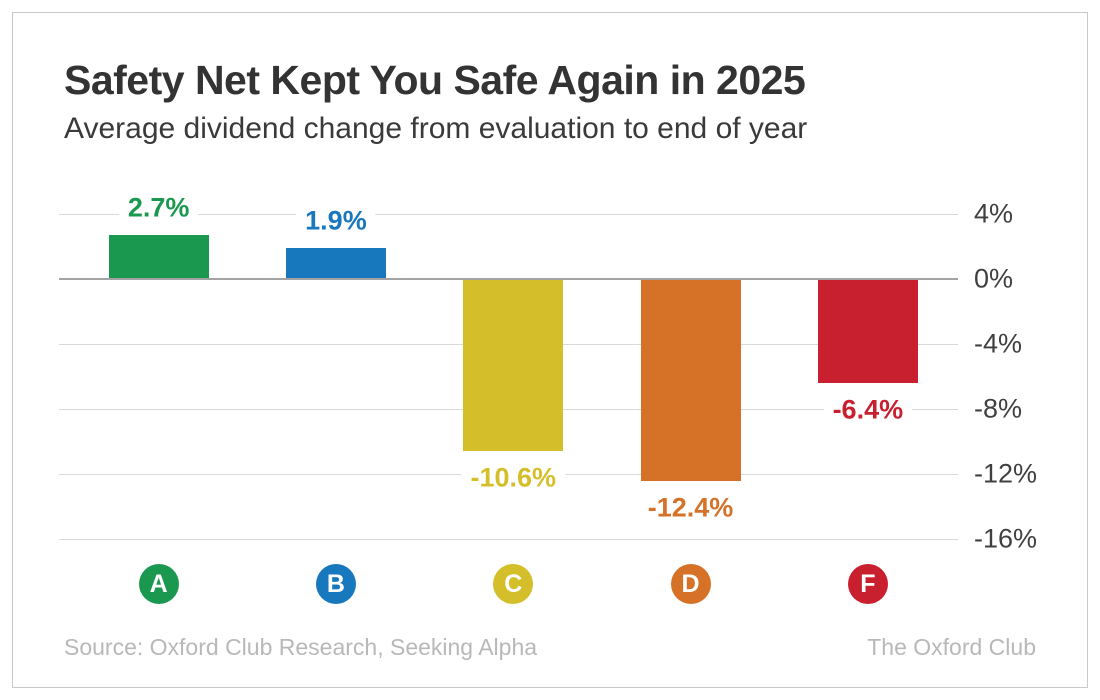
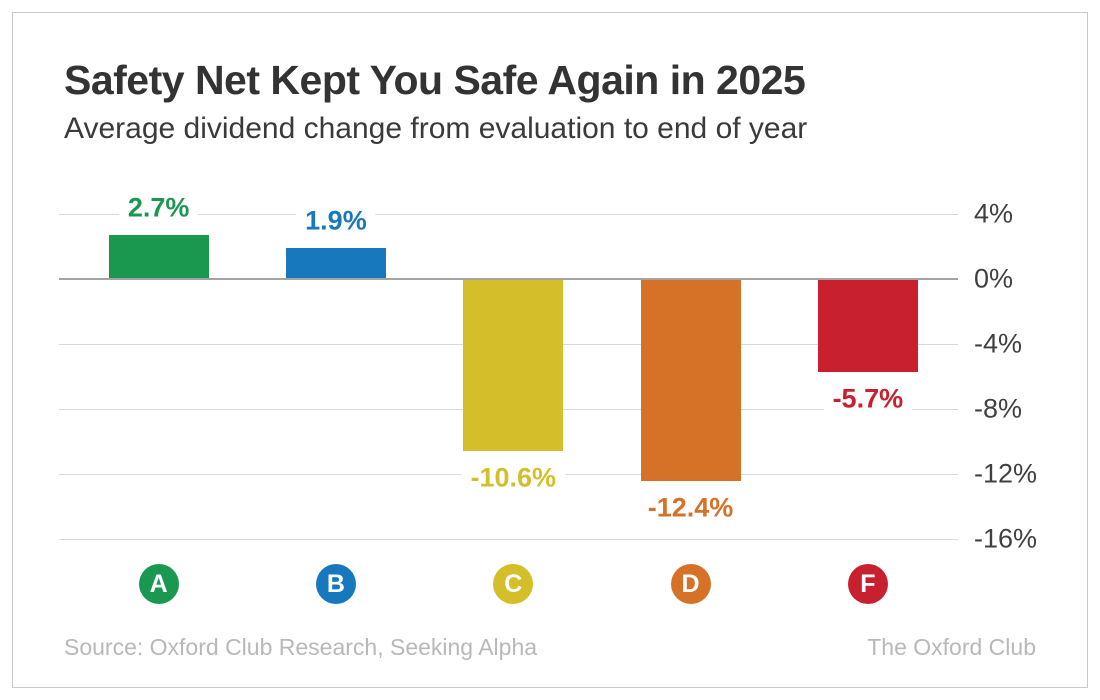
F: -6.4% -> -5.7%
